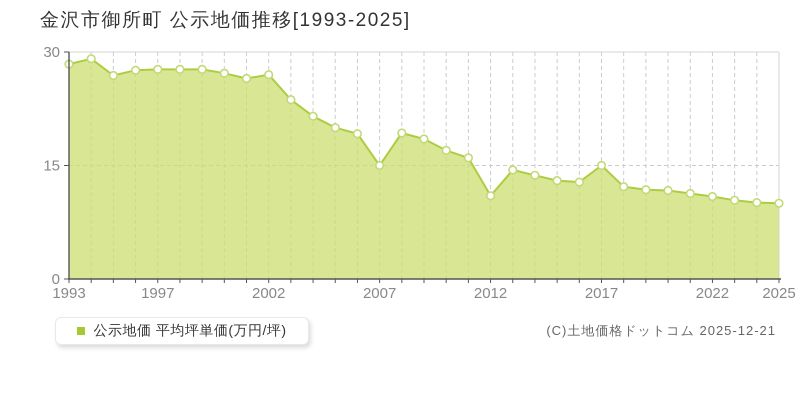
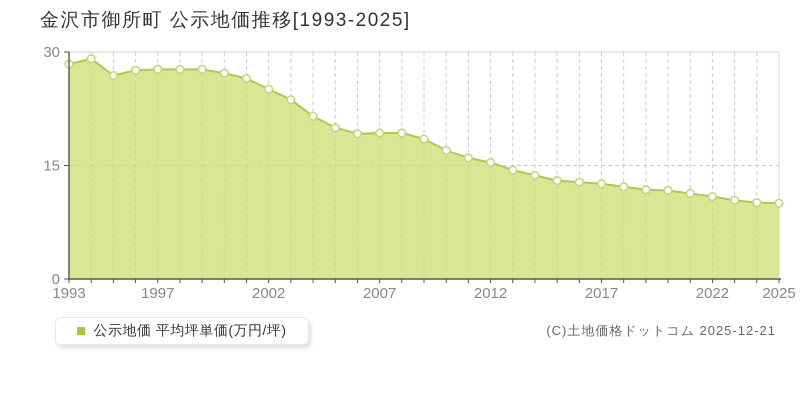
2002: 27 -> 25
2007: 15 -> 19
2012: 11 -> 15
2017: 15 -> 13
